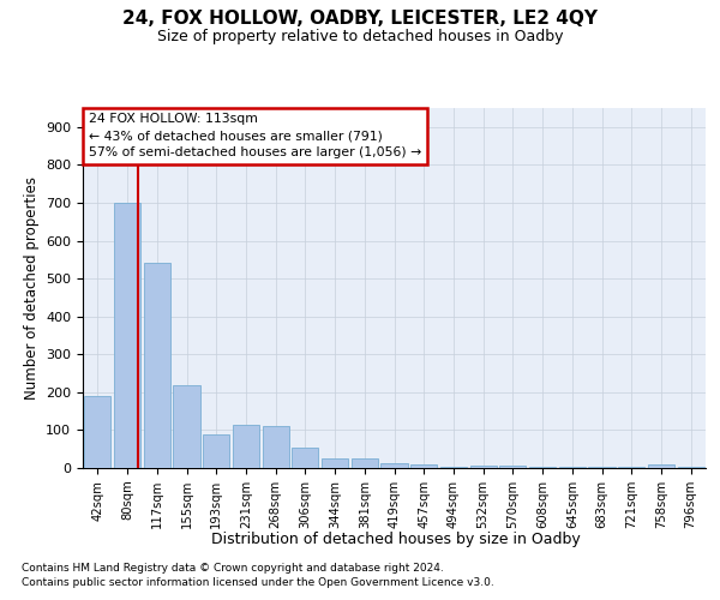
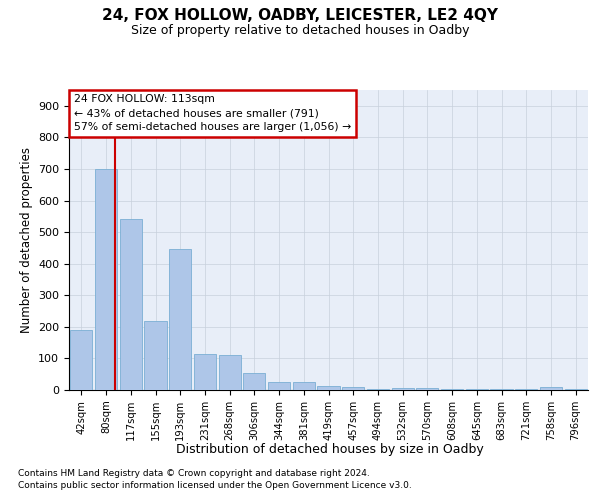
193sqm: 90 -> 445
